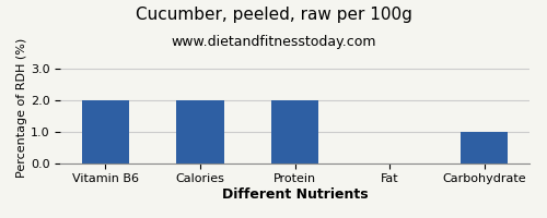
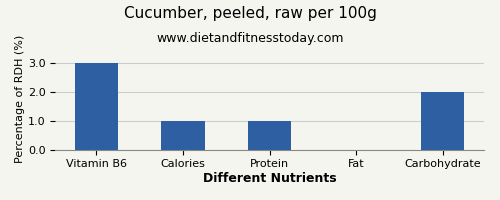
Vitamin B6: 2 -> 3
Calories: 2 -> 1
Protein: 2 -> 1
Carbohydrate: 1 -> 2
